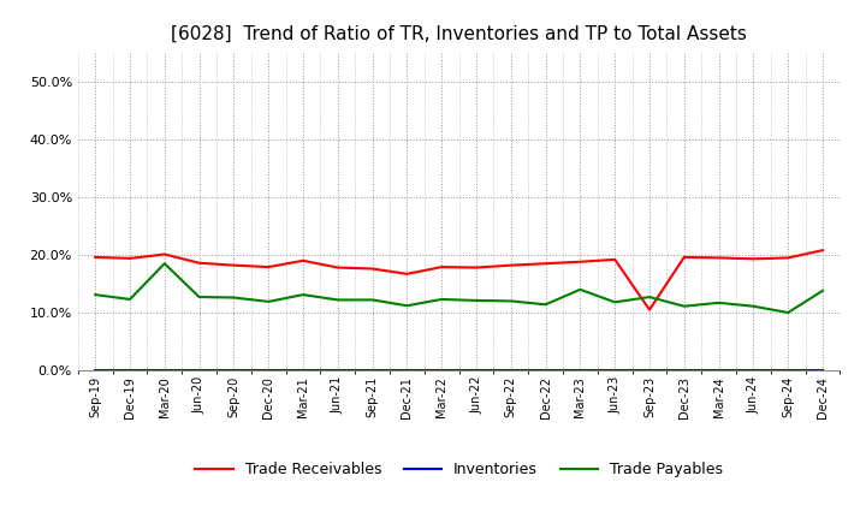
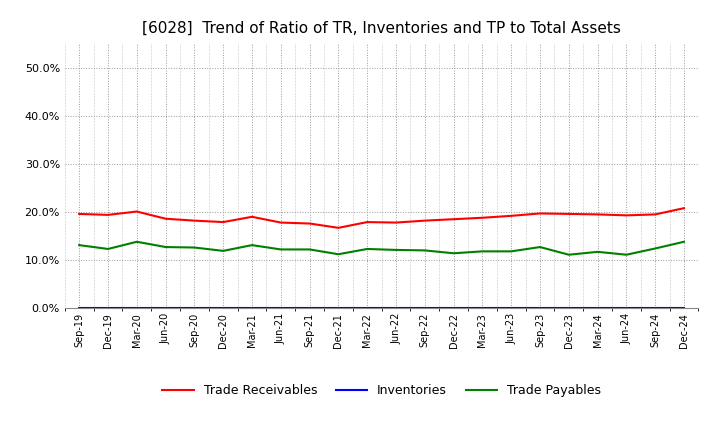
Trade Payables/Mar-20: 18.5% -> 13.8%
Trade Payables/Mar-23: 14.0% -> 11.8%
Trade Receivables/Sep-23: 10.5% -> 19.7%
Trade Payables/Sep-24: 10.0% -> 12.4%
